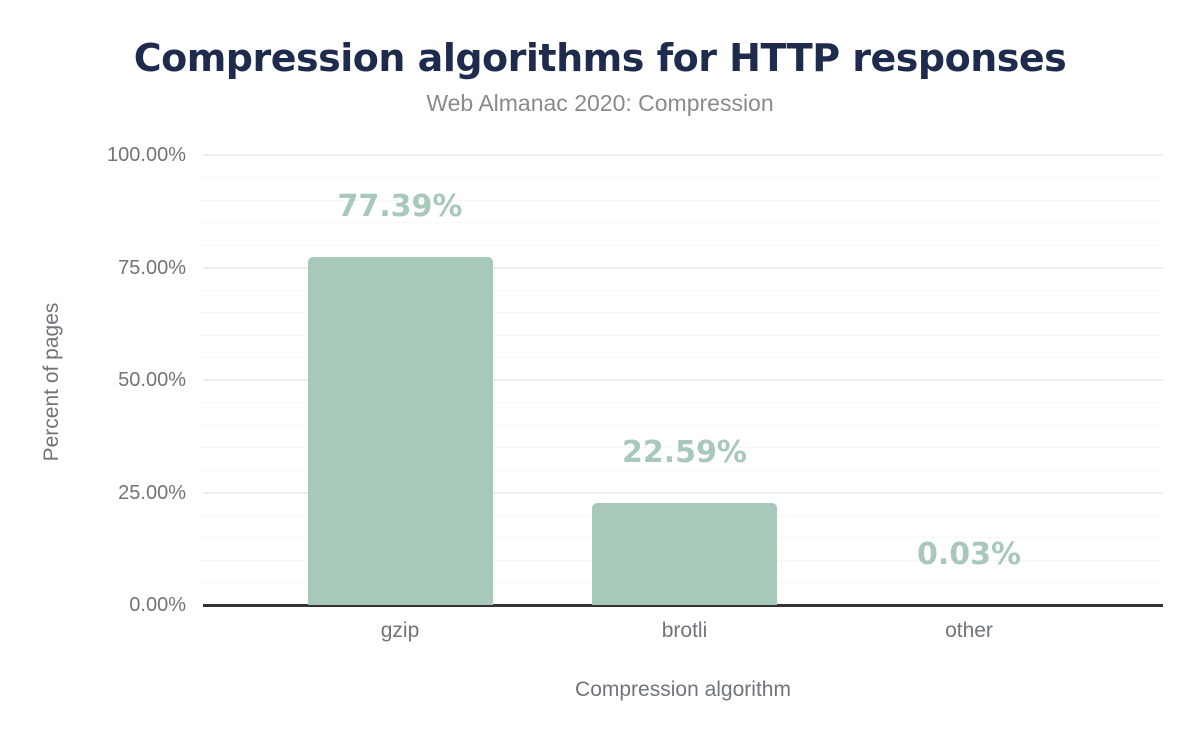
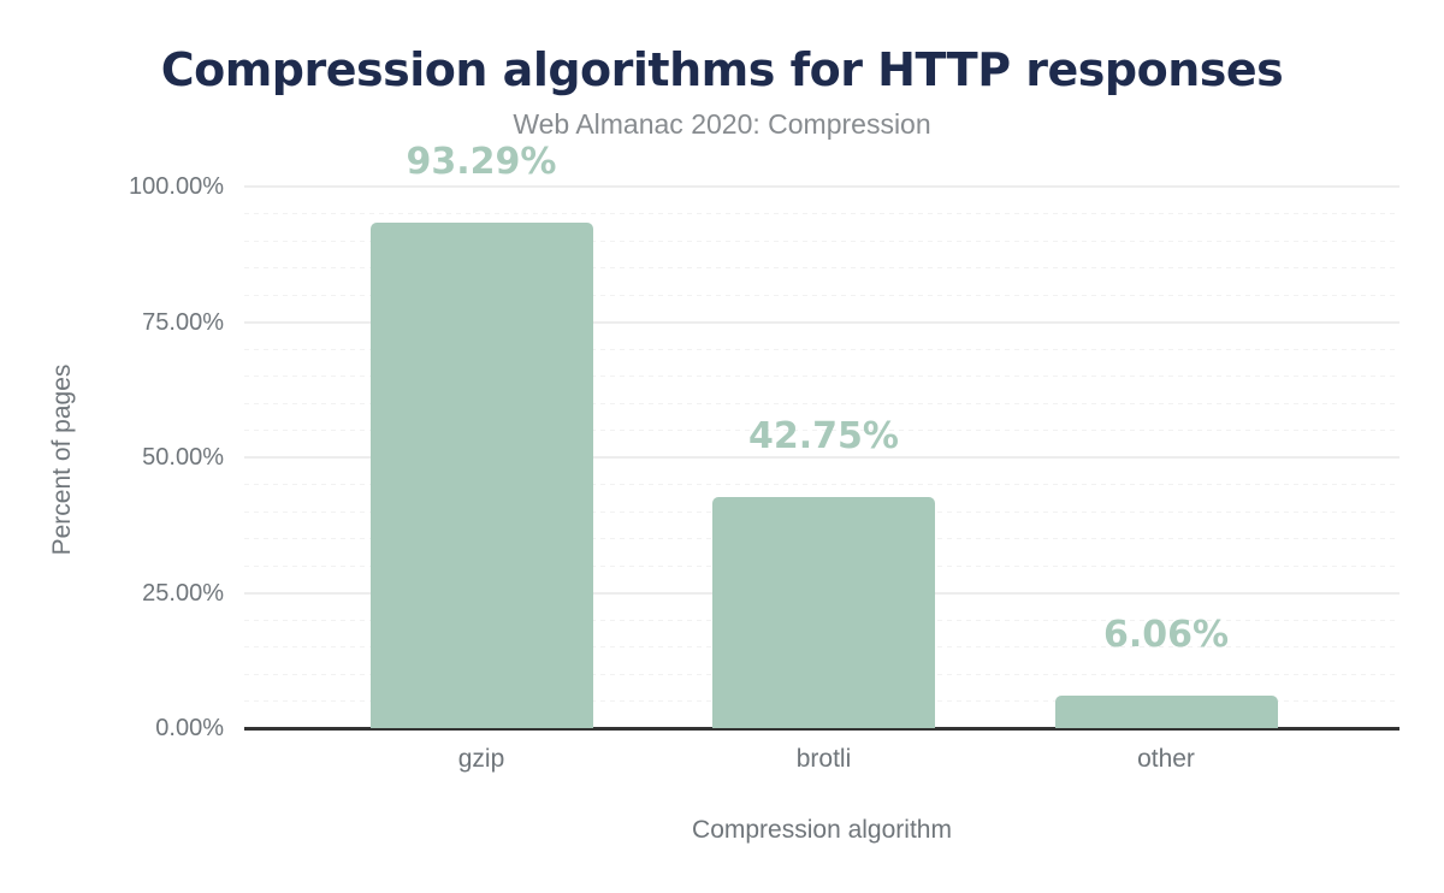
gzip: 77.39% -> 93.29%
brotli: 22.59% -> 42.75%
other: 0.03% -> 6.06%
